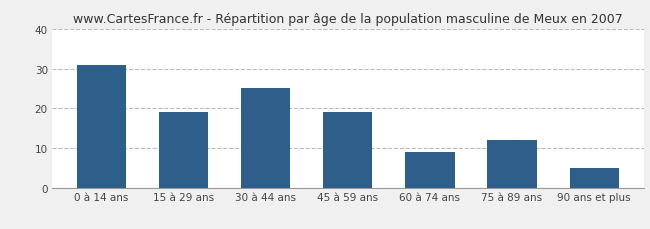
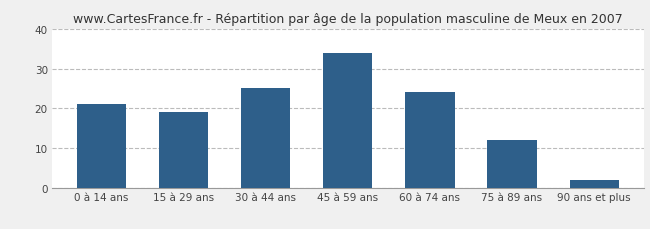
0 à 14 ans: 31 -> 21
45 à 59 ans: 19 -> 34
60 à 74 ans: 9 -> 24
90 ans et plus: 5 -> 2
